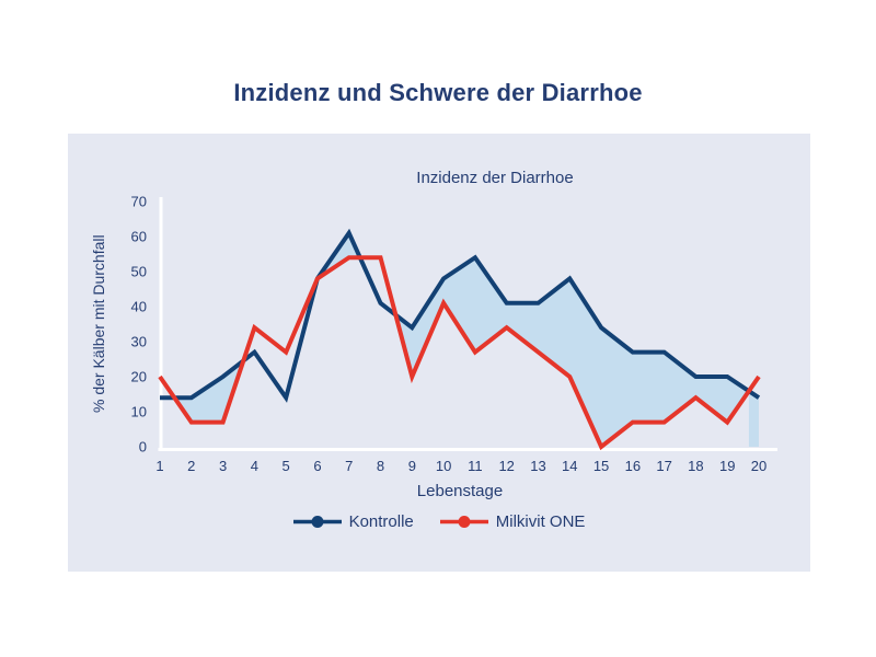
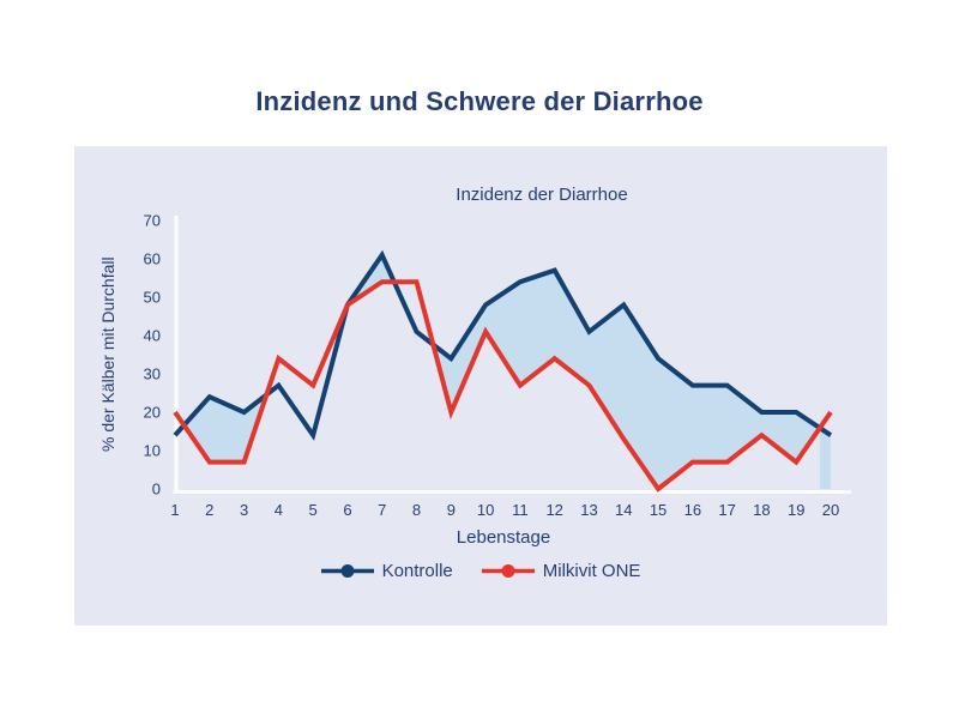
Kontrolle/2: 14 -> 24
Kontrolle/12: 41 -> 57
Milkivit ONE/14: 20 -> 13
